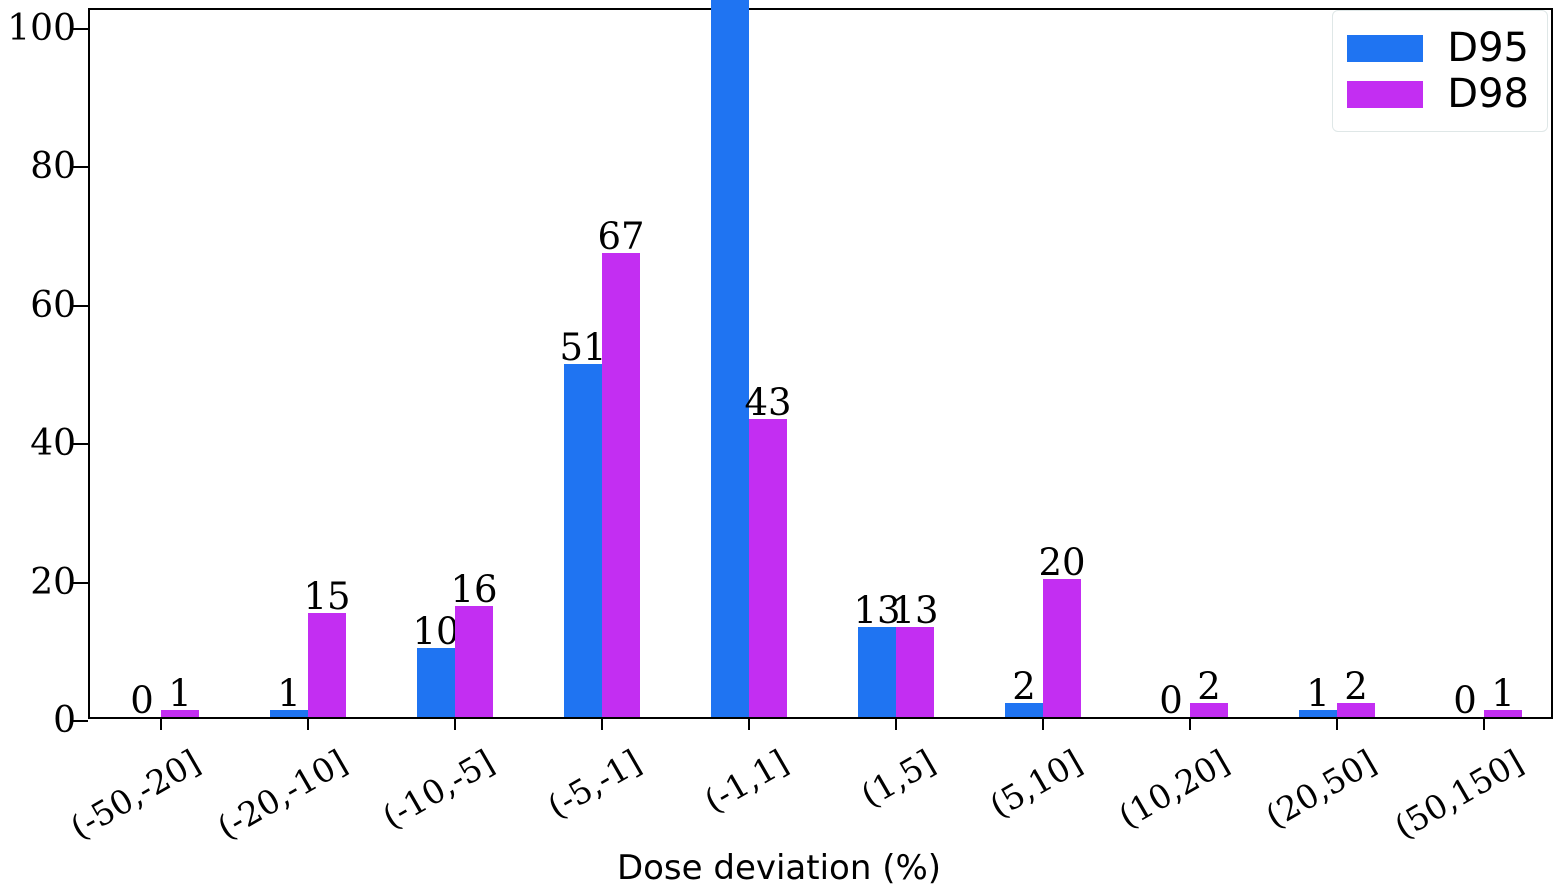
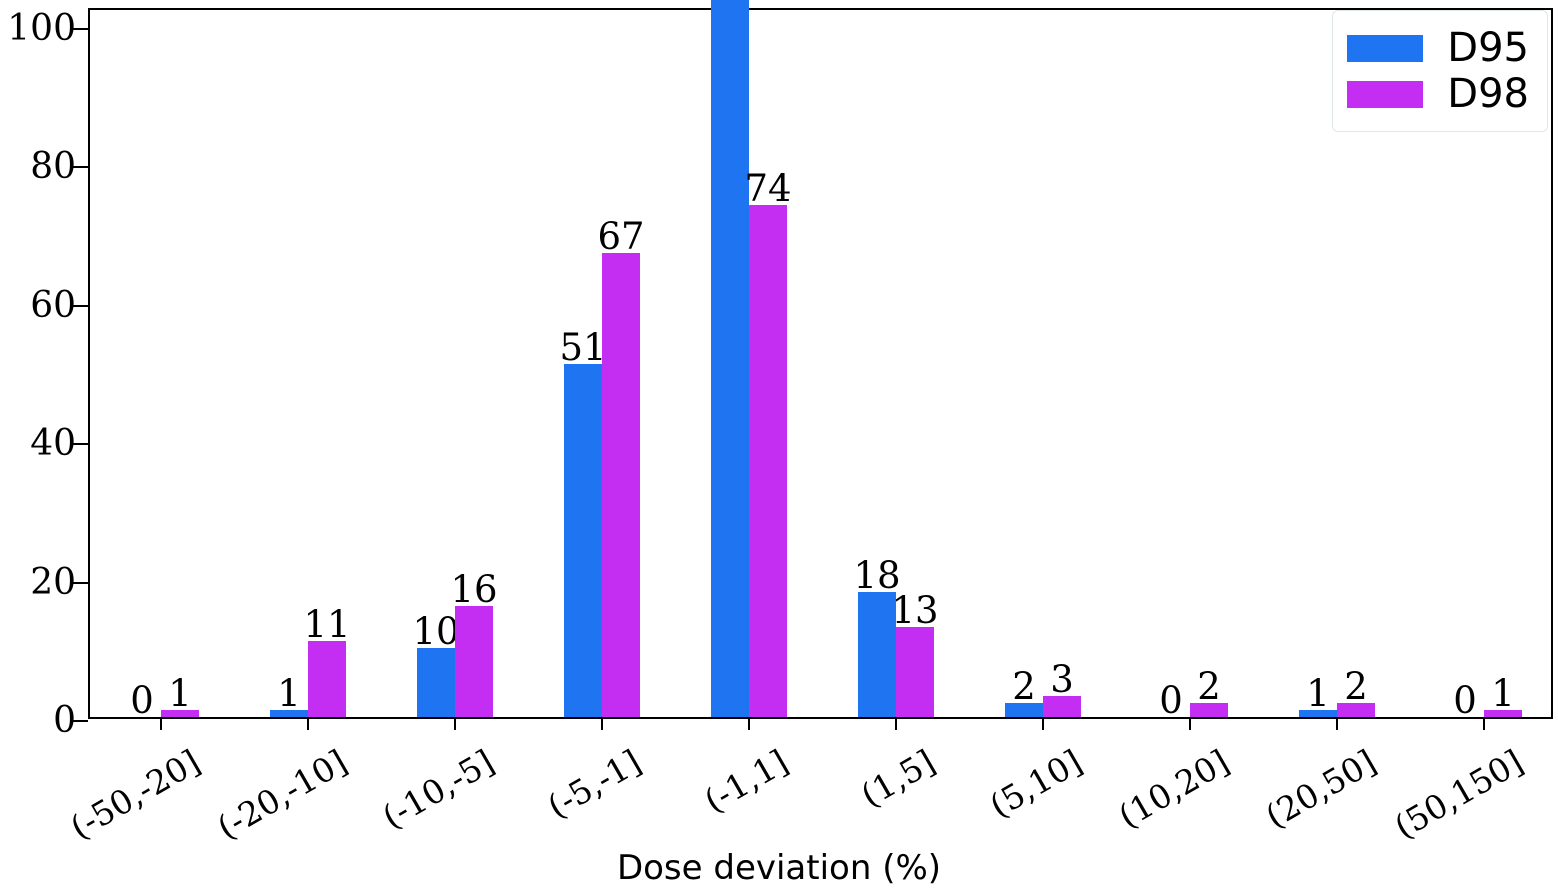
D98/(-20,-10]: 15 -> 11
D98/(-1,1]: 43 -> 74
D95/(1,5]: 13 -> 18
D98/(5,10]: 20 -> 3
